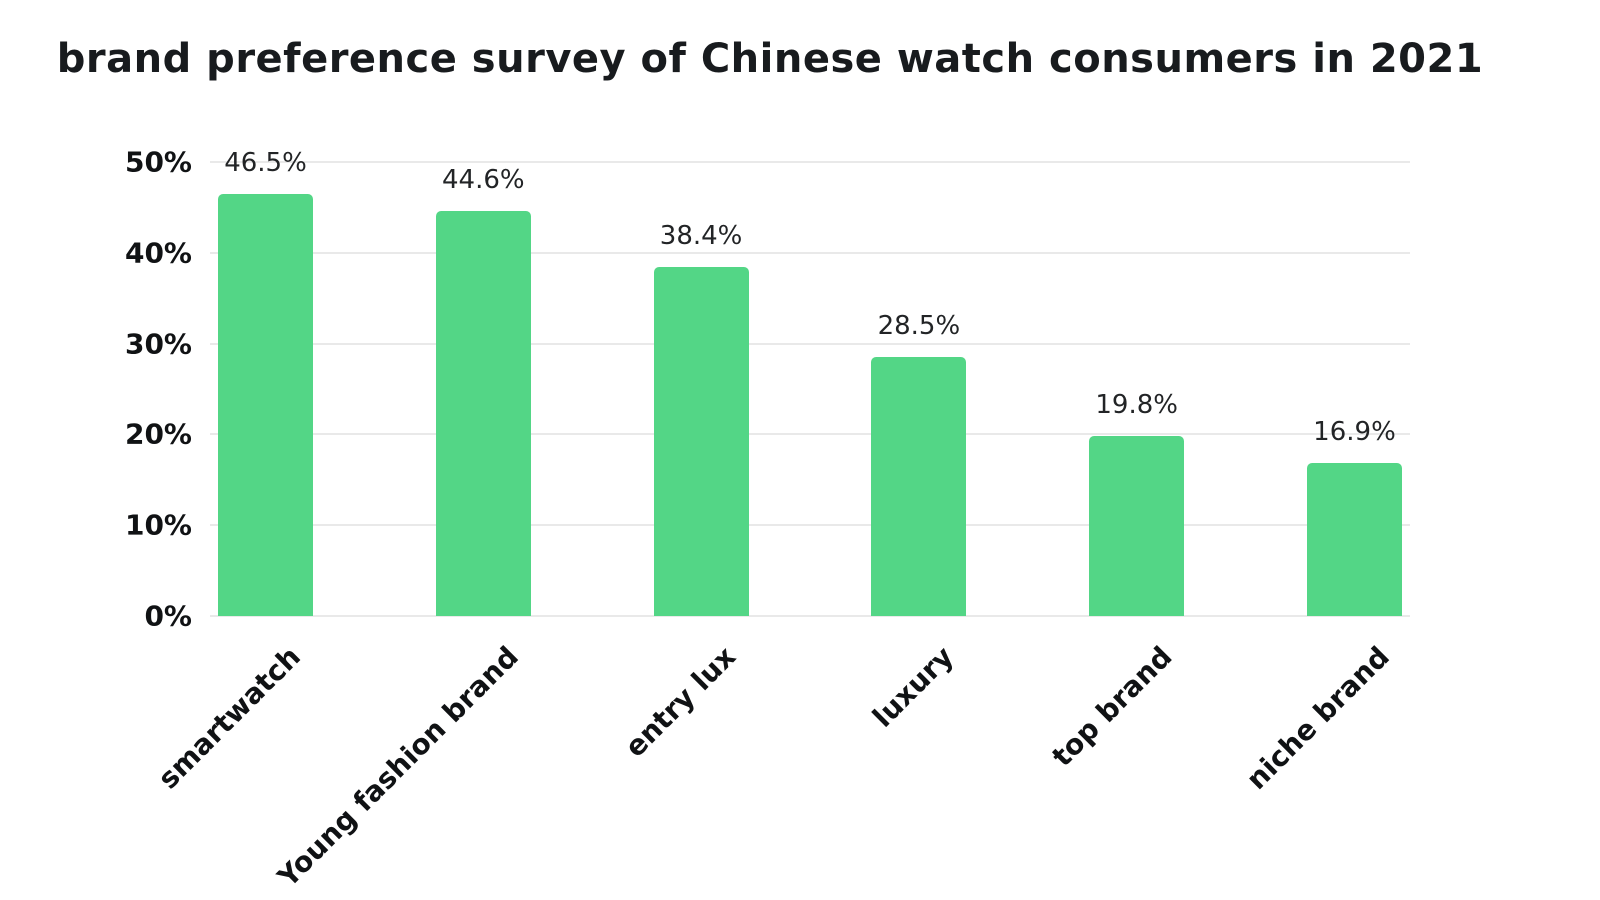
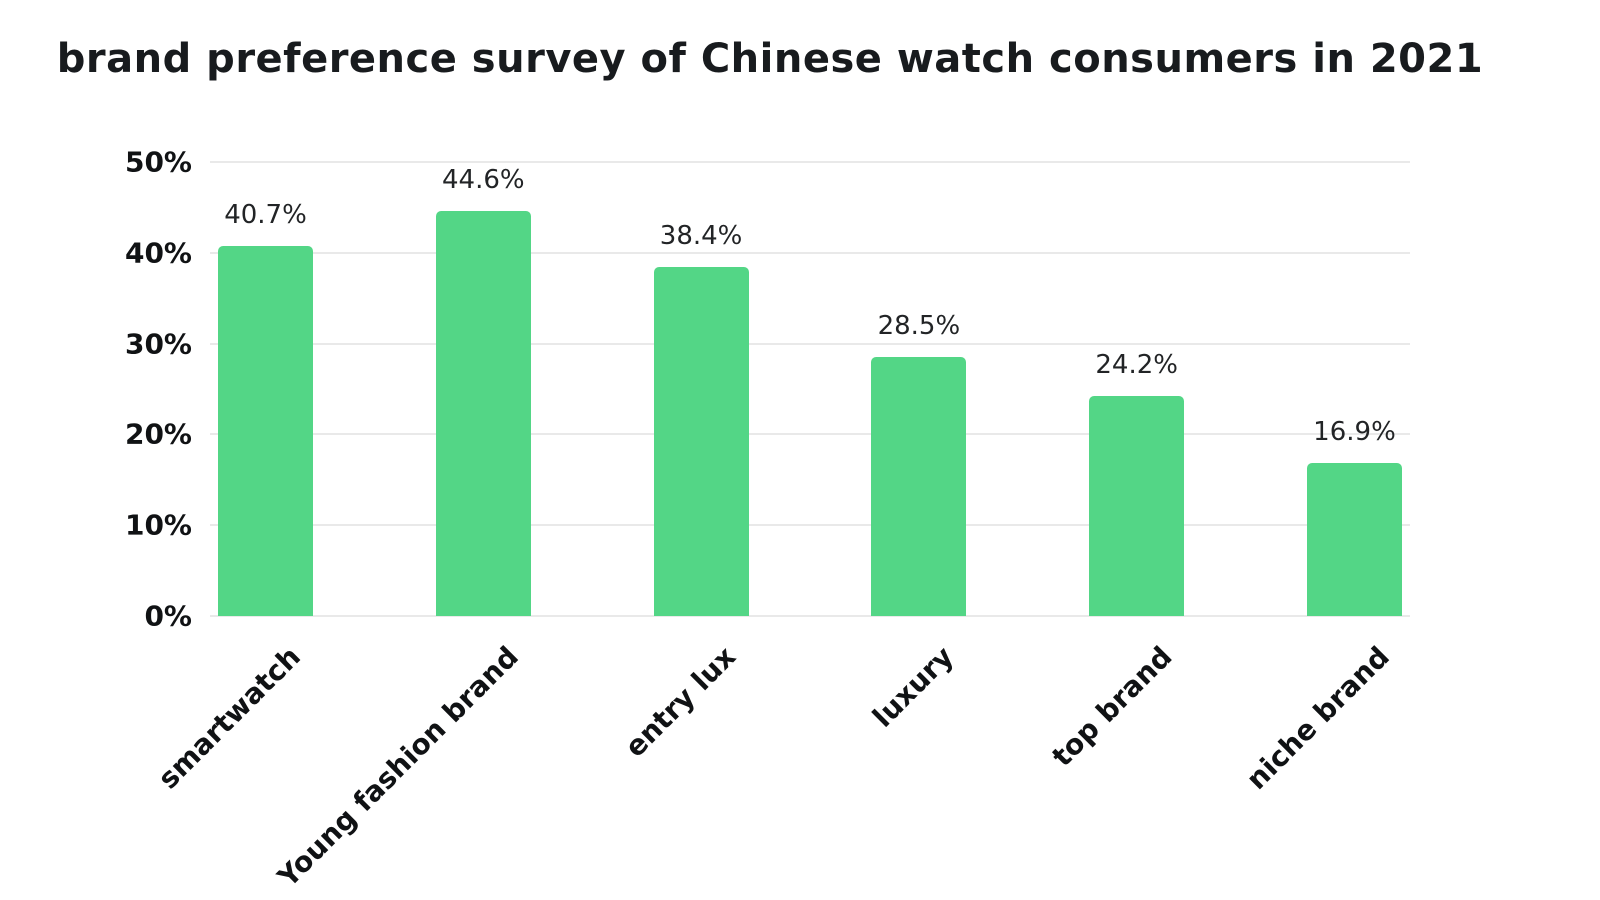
smartwatch: 46.5% -> 40.7%
top brand: 19.8% -> 24.2%
